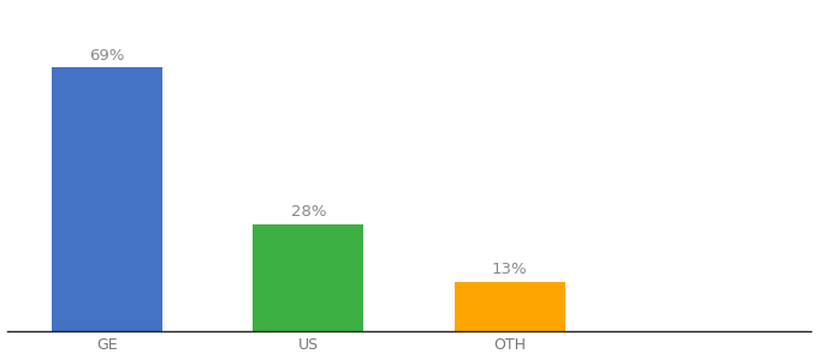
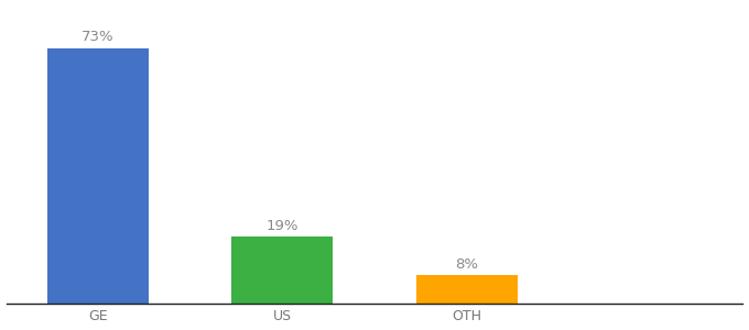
GE: 69% -> 73%
US: 28% -> 19%
OTH: 13% -> 8%
